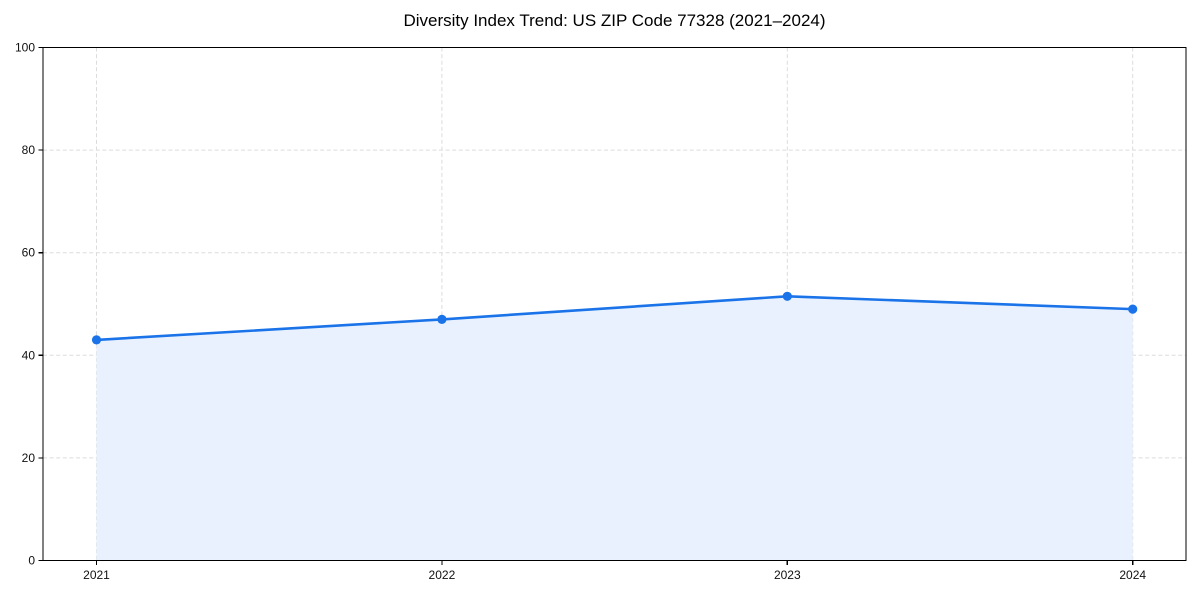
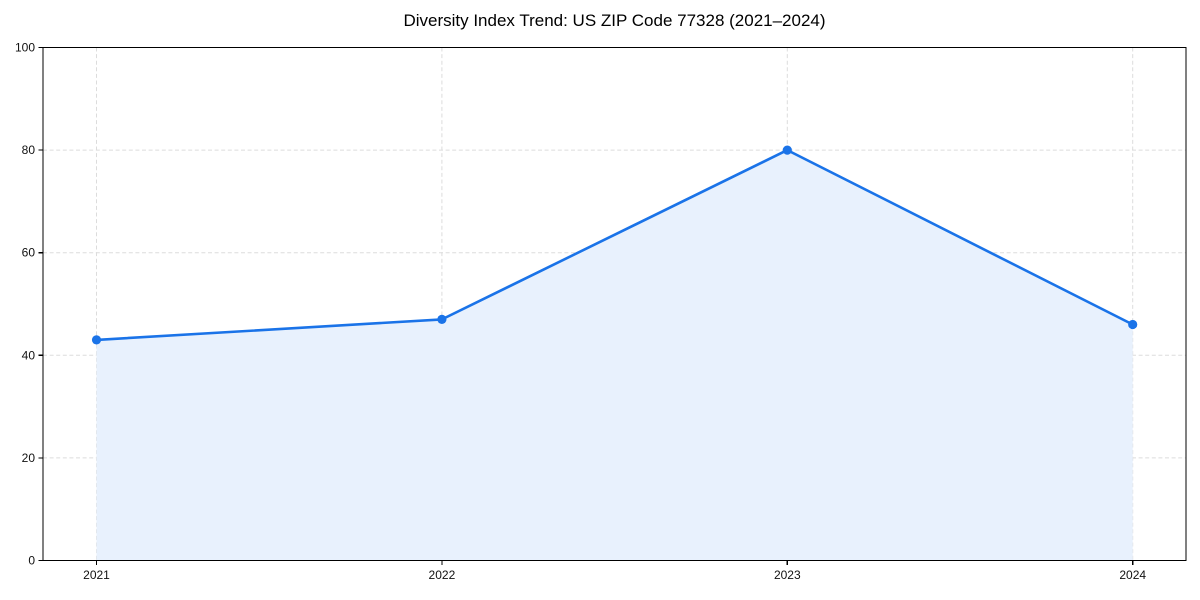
2023: 52 -> 80
2024: 49 -> 46
